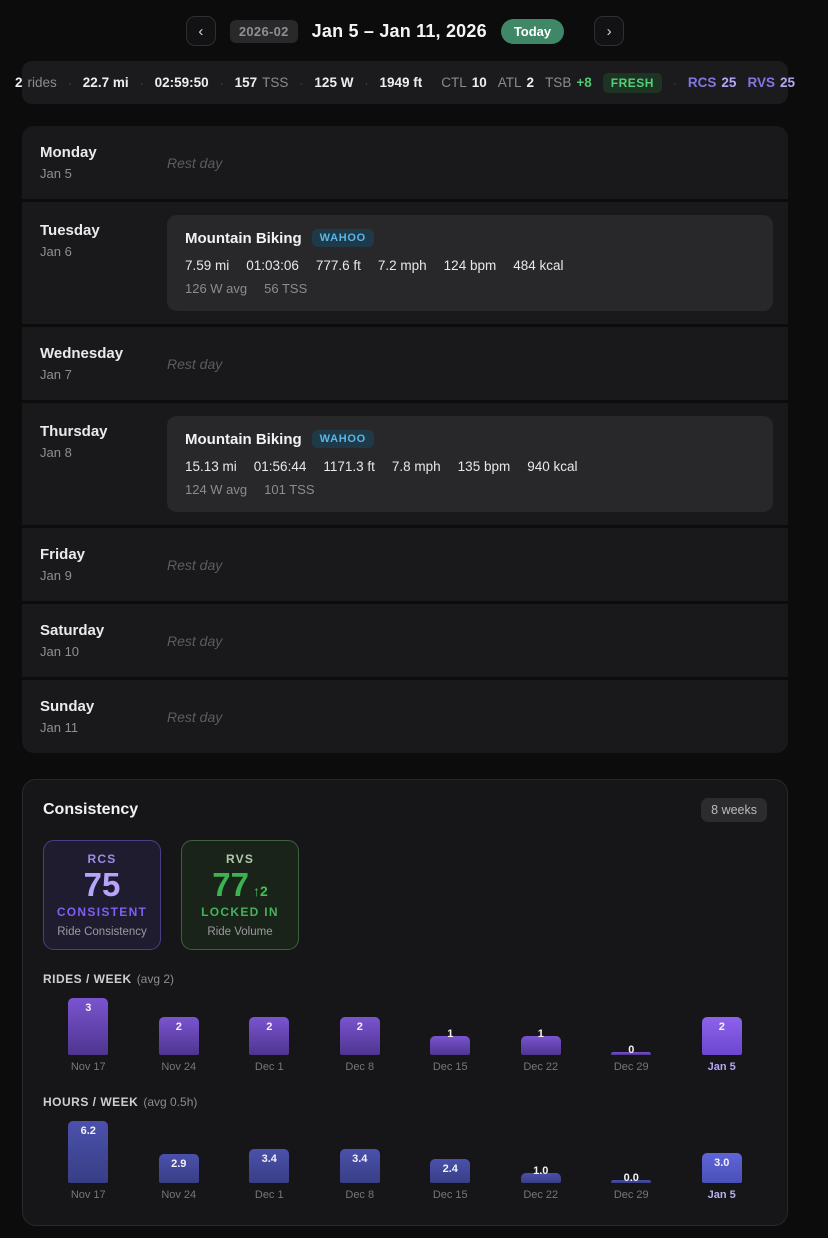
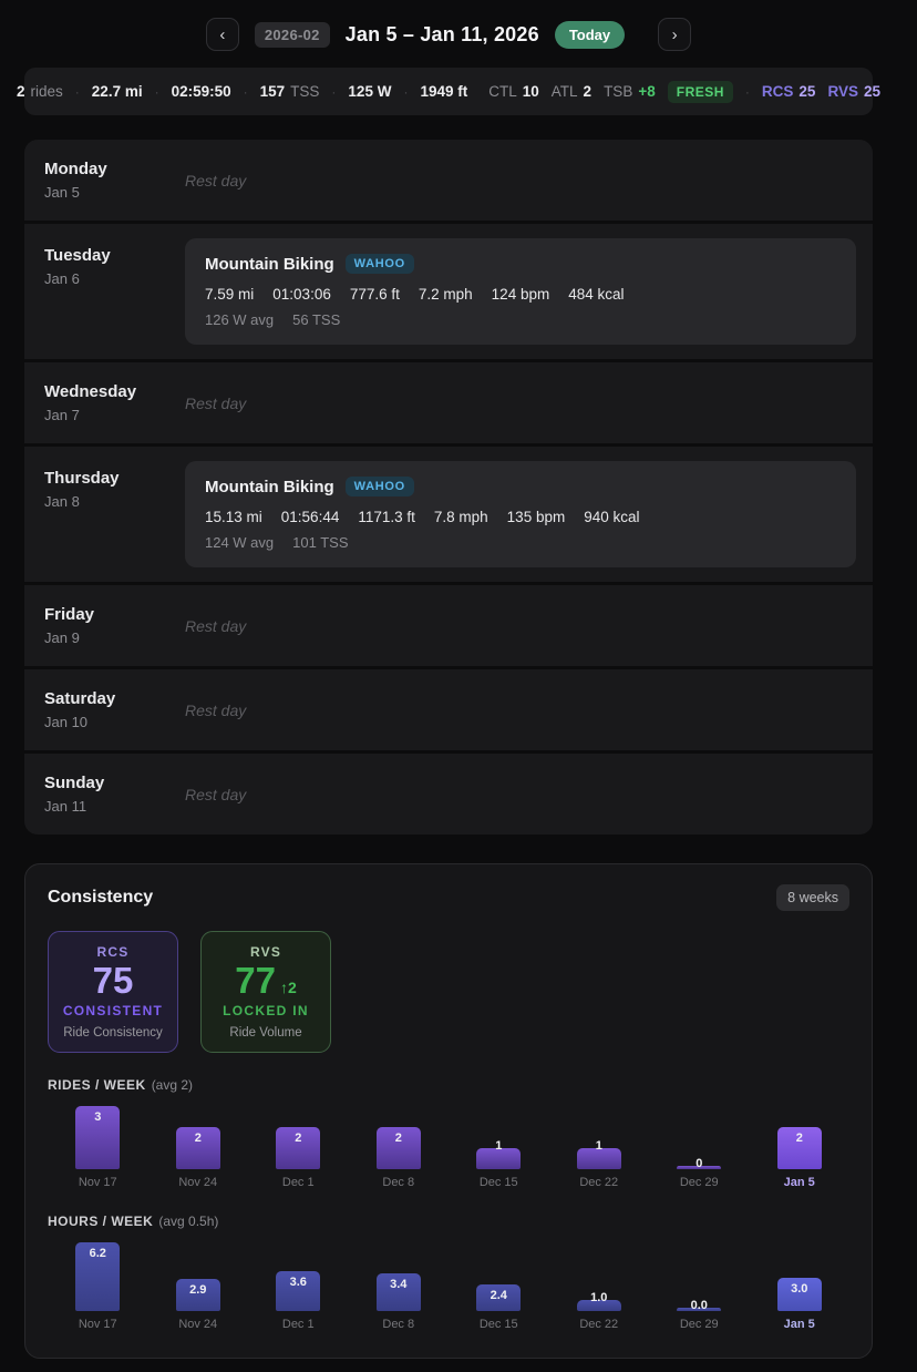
HOURS / WEEK/Dec 1: 3.4 -> 3.6
